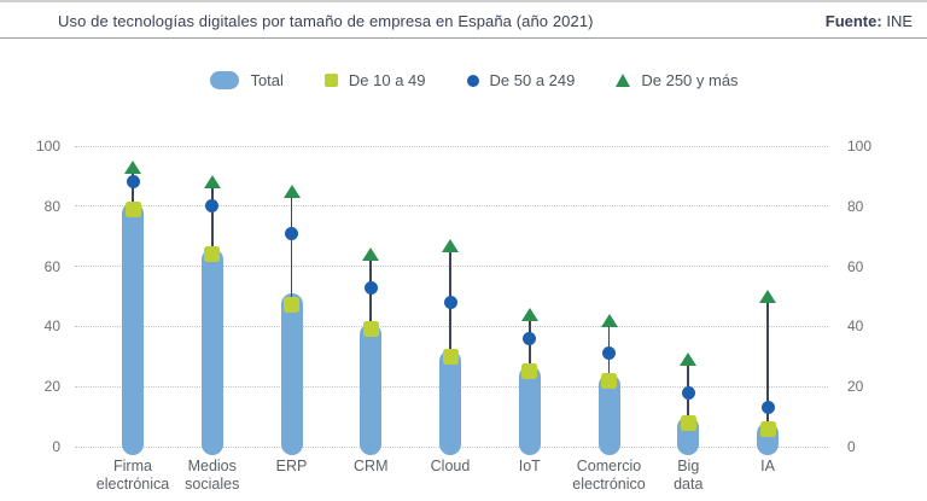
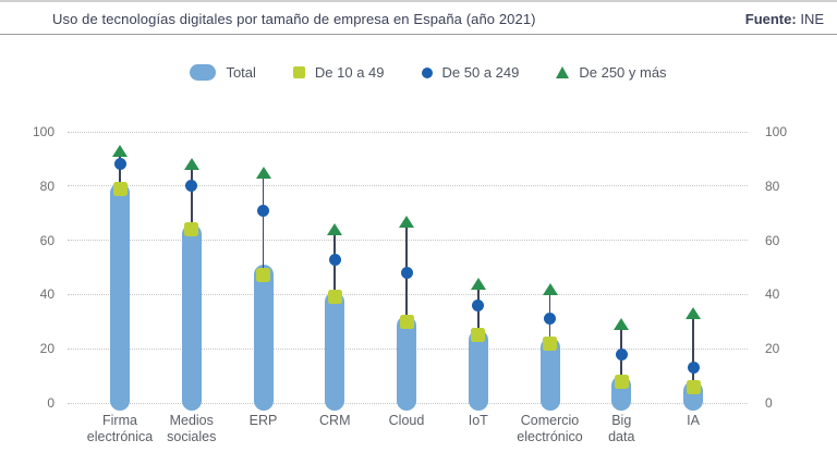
De 250 y más/IA: 50 -> 33
